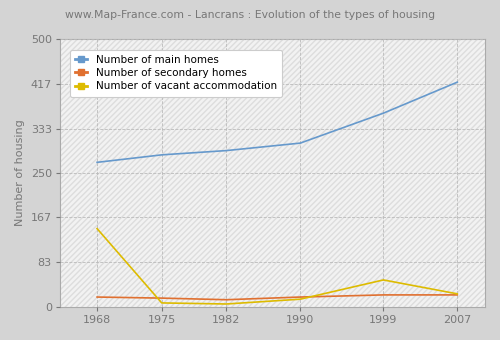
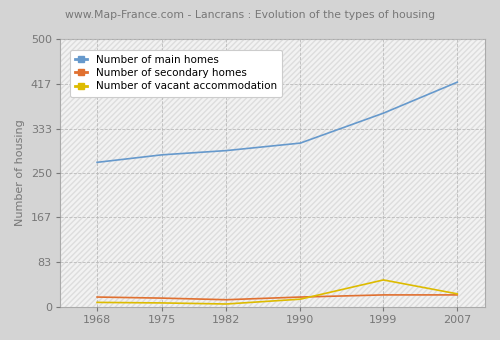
Number of vacant accommodation/1968: 146 -> 8
